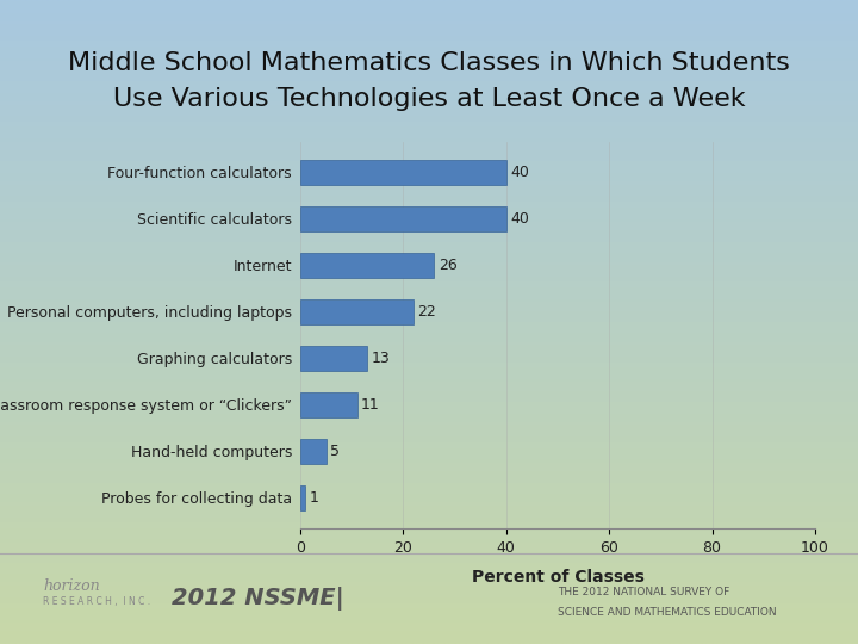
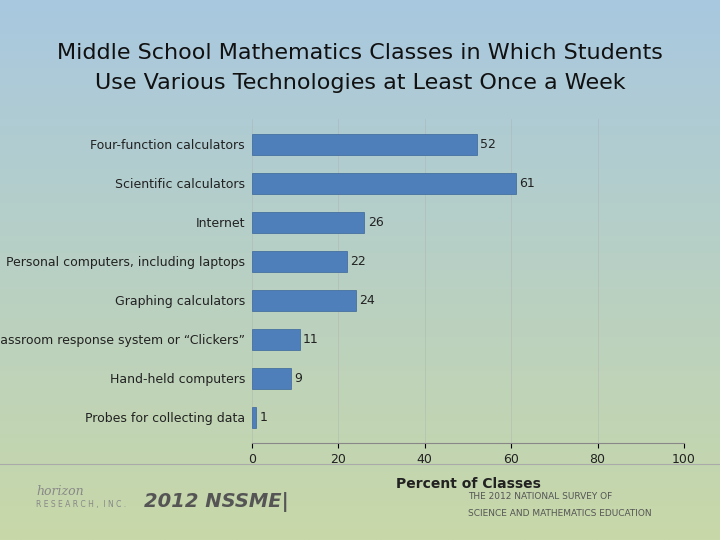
Four-function calculators: 40 -> 52
Scientific calculators: 40 -> 61
Graphing calculators: 13 -> 24
Hand-held computers: 5 -> 9
